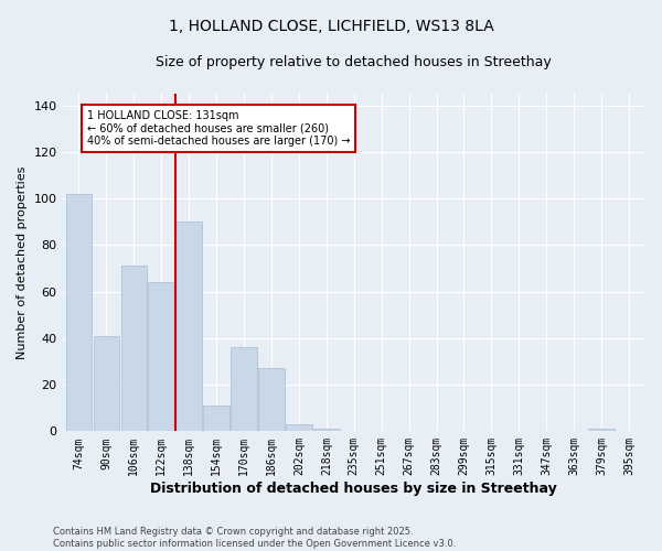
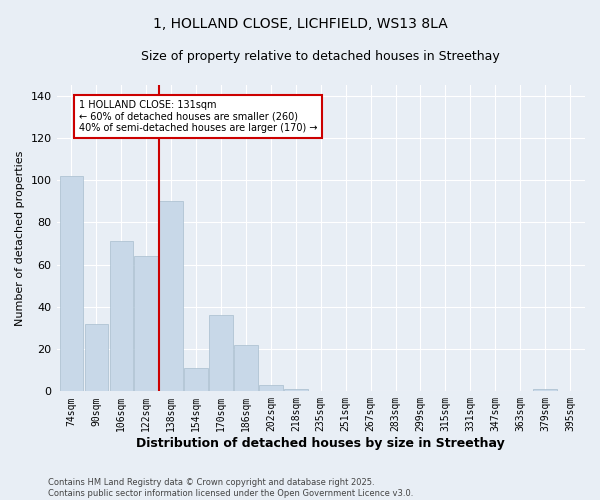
90sqm: 41 -> 32
186sqm: 27 -> 22
